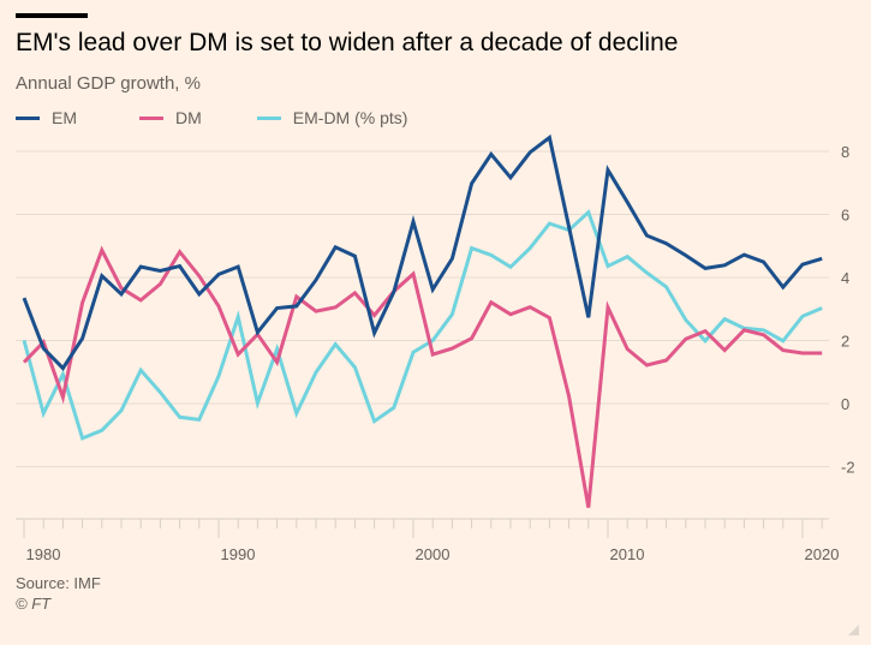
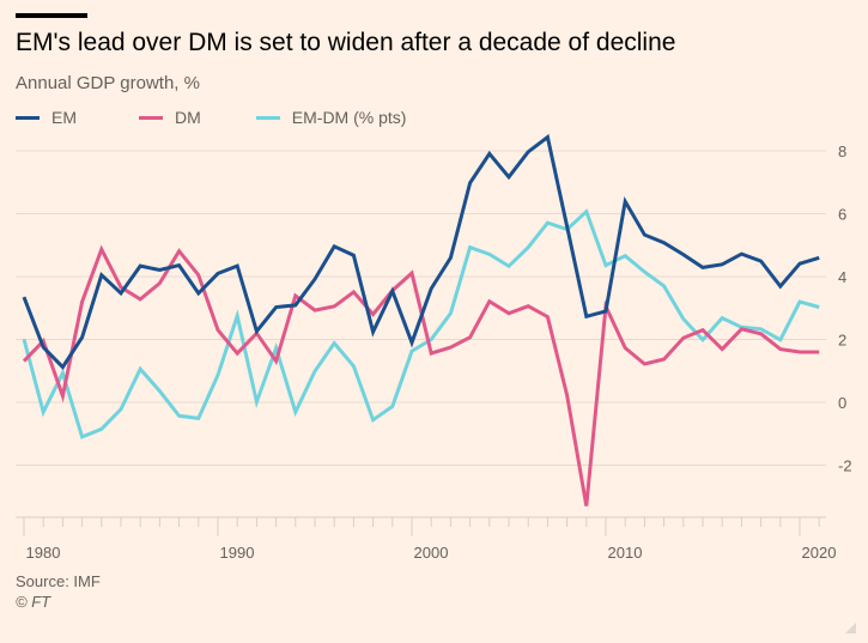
DM/1990: 3.1 -> 2.3
EM/2000: 5.8 -> 1.9
EM/2010: 7.4 -> 2.9
EM-DM (% pts)/2020: 2.8 -> 3.2
